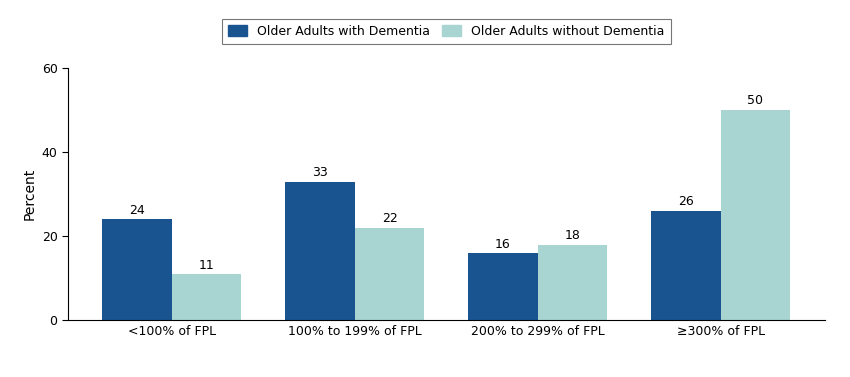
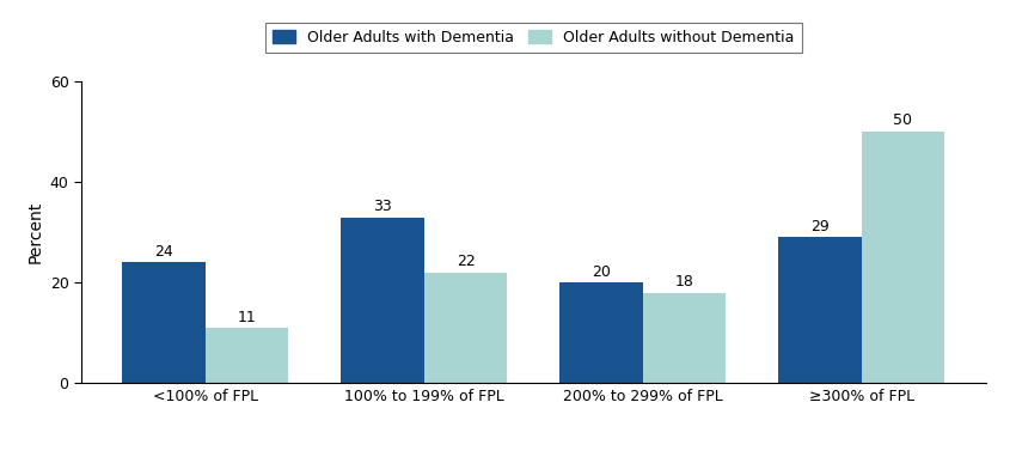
Older Adults with Dementia/200% to 299% of FPL: 16 -> 20
Older Adults with Dementia/≥300% of FPL: 26 -> 29
